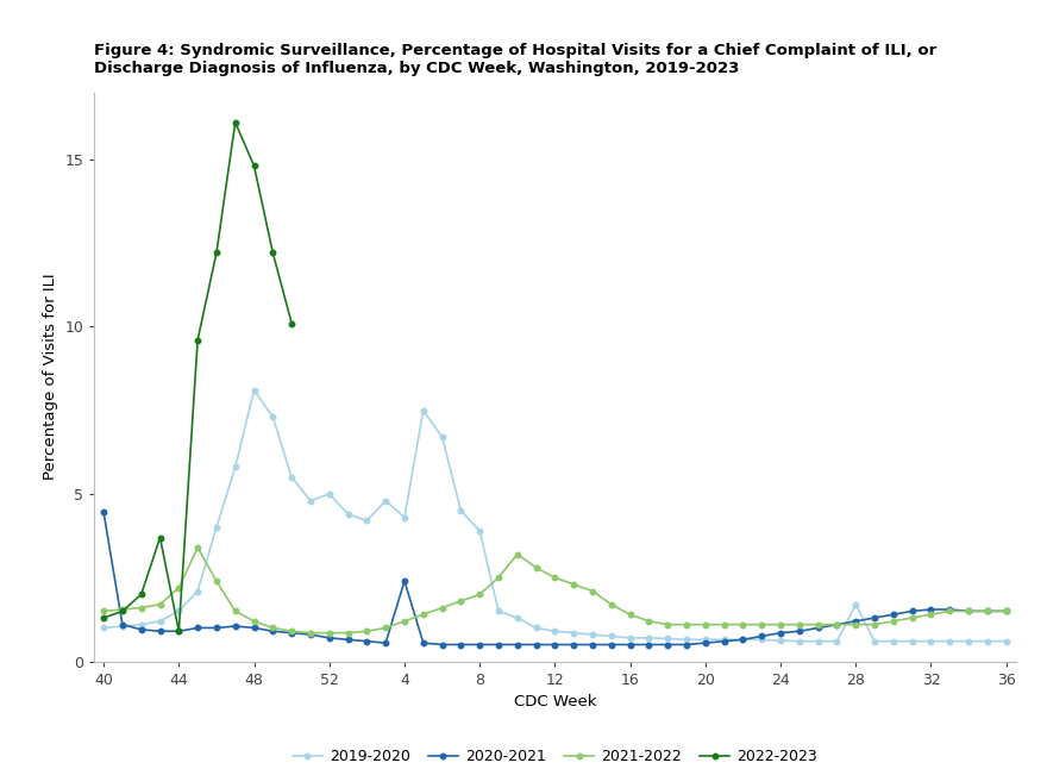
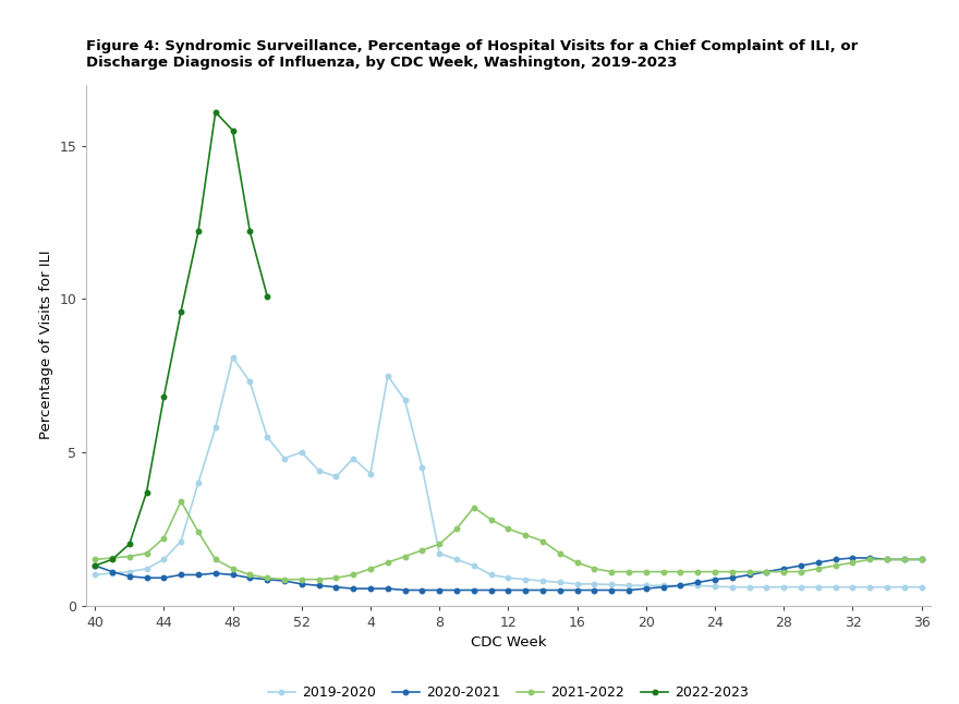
2020-2021/40: 4.45 -> 1.30
2022-2023/44: 0.9 -> 6.8
2022-2023/48: 14.8 -> 15.5
2020-2021/4: 2.40 -> 0.55
2019-2020/8: 3.90 -> 1.70
2019-2020/28: 1.70 -> 0.60
